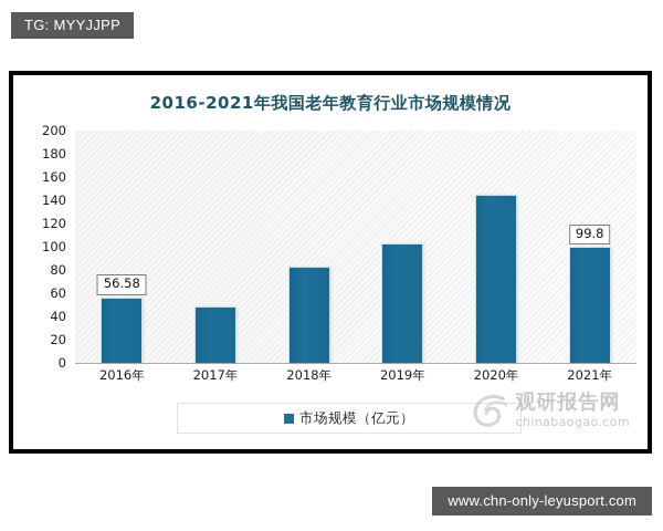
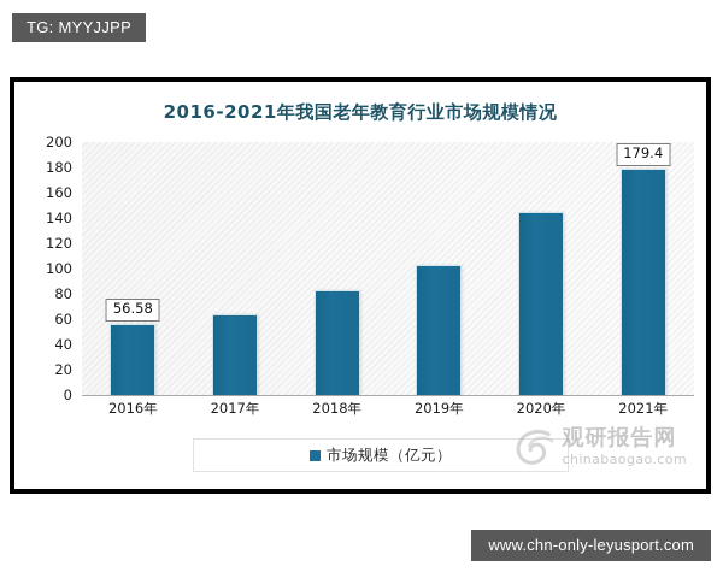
2017年: 49 -> 64
2021年: 99.8 -> 179.4
